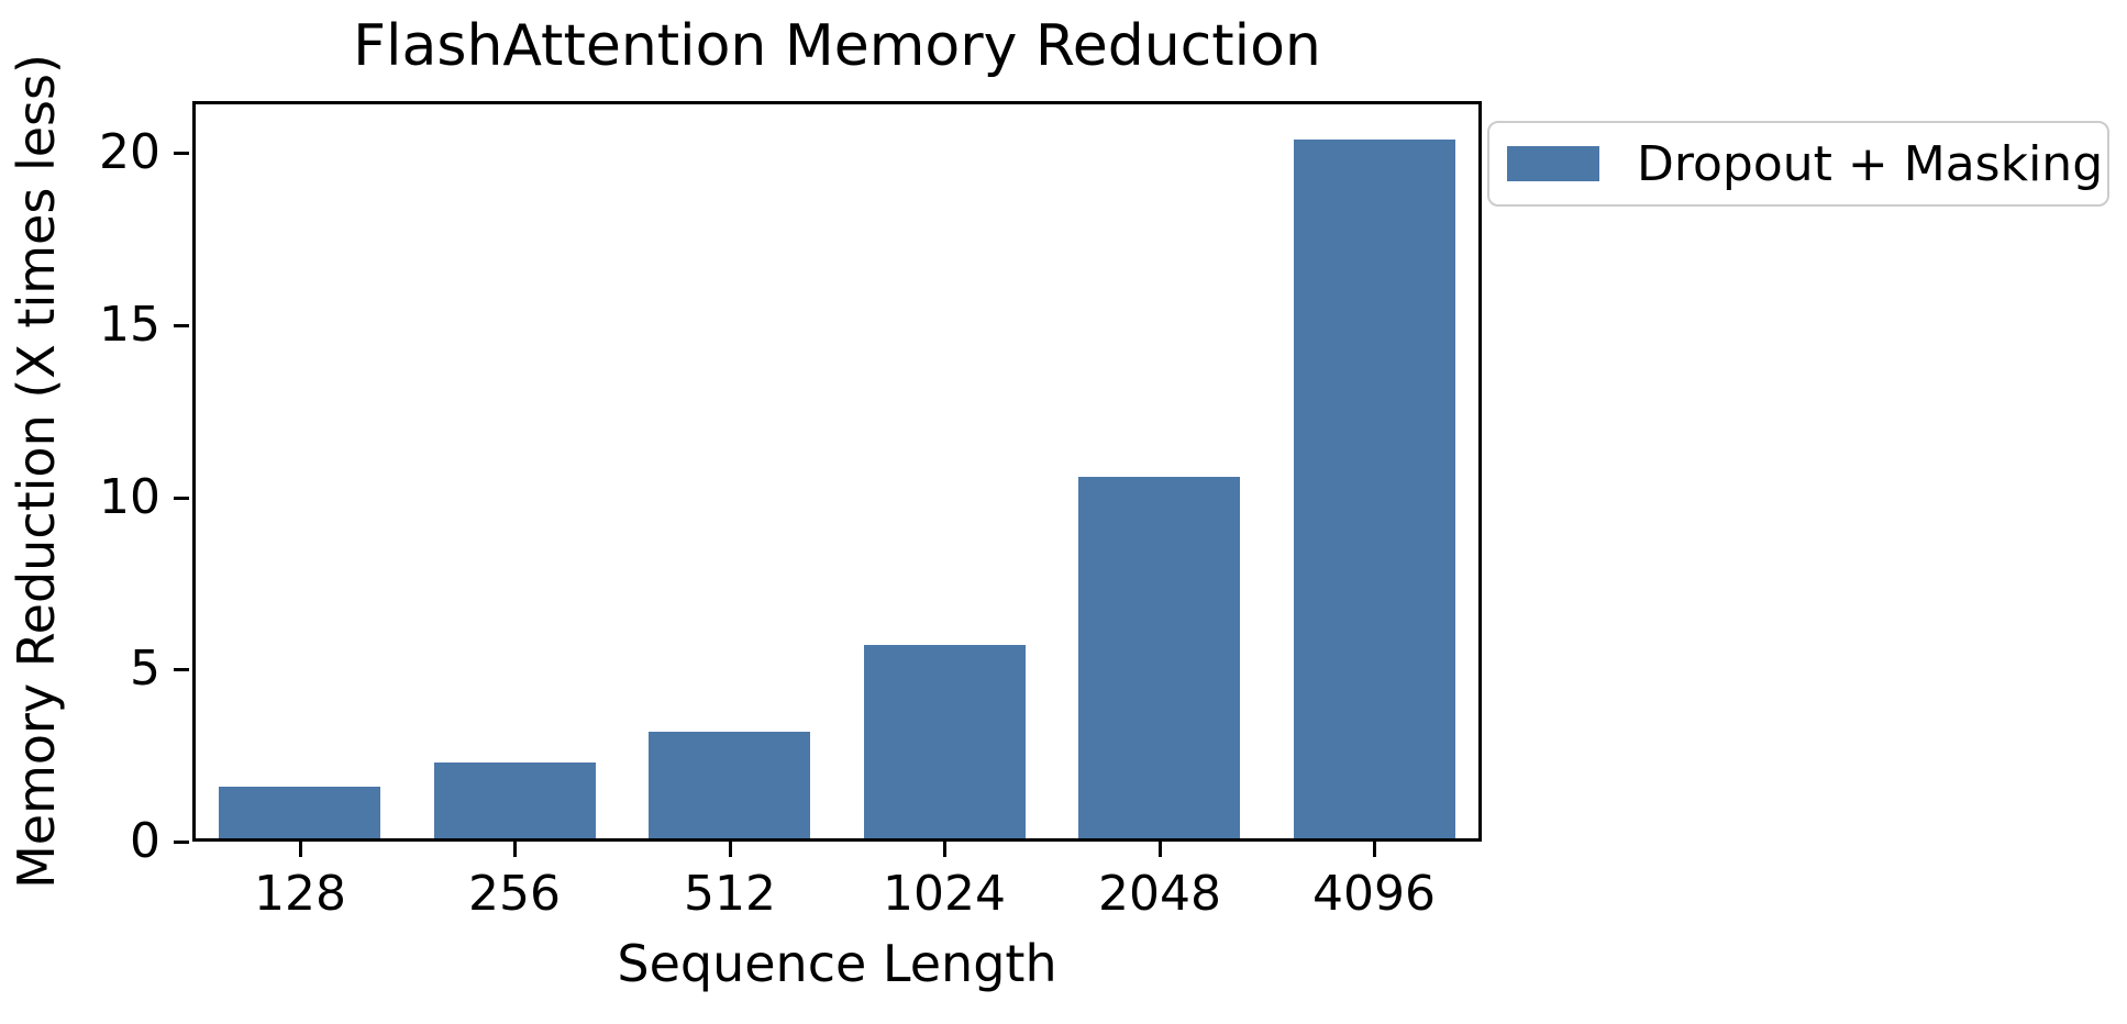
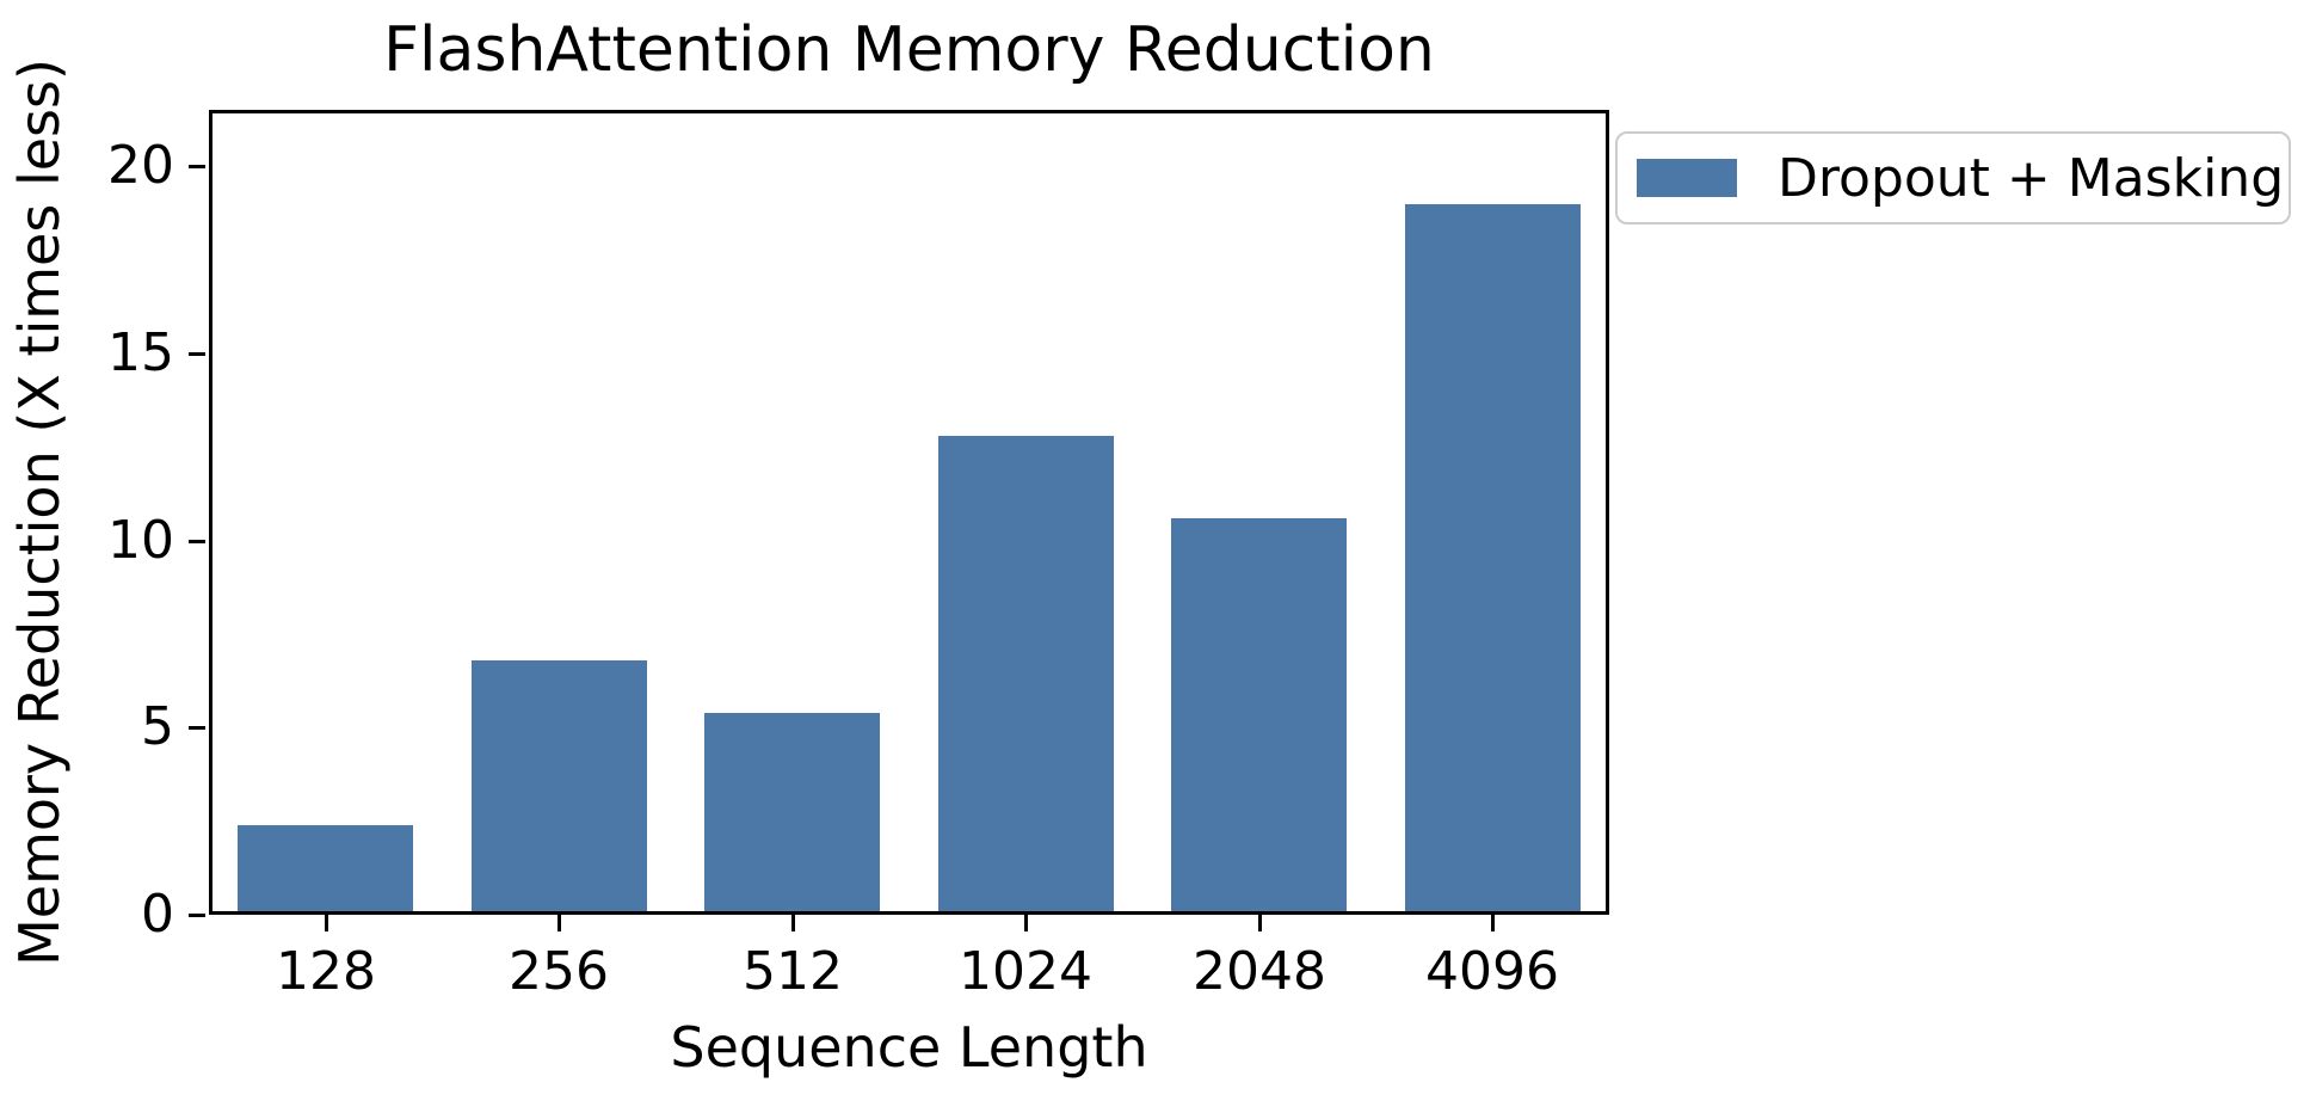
128: 1.5 -> 2.3
256: 2.2 -> 6.7
512: 3.1 -> 5.3
1024: 5.6 -> 12.7
4096: 20.3 -> 18.9
